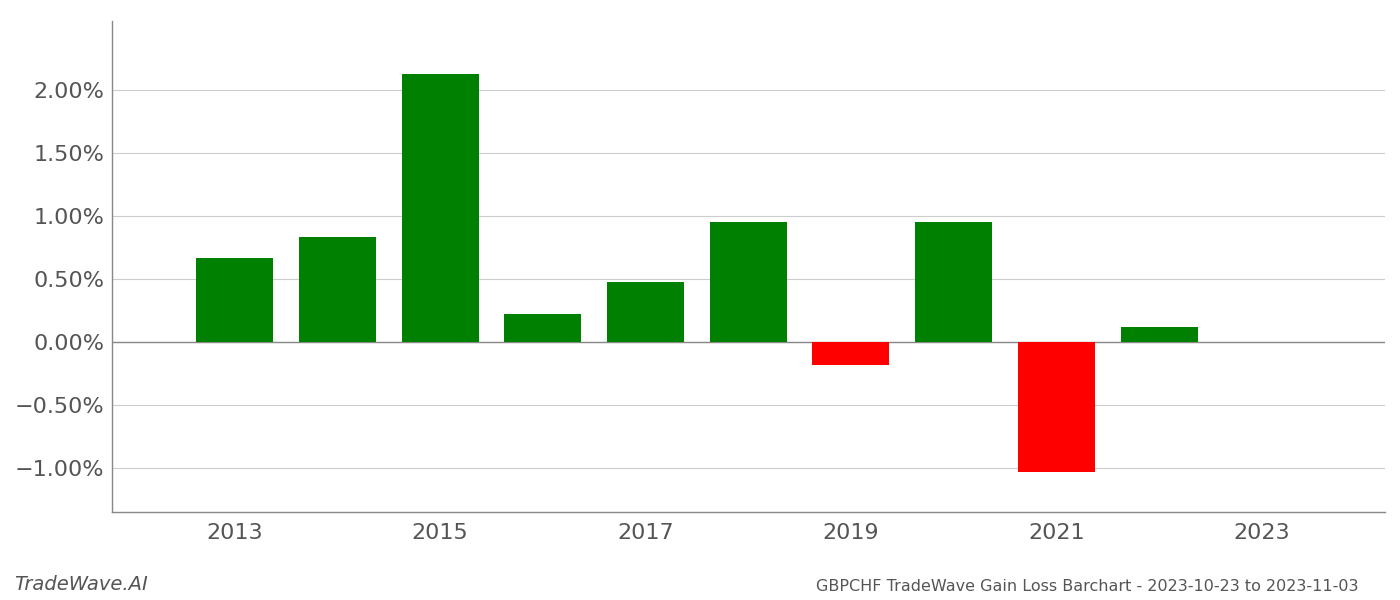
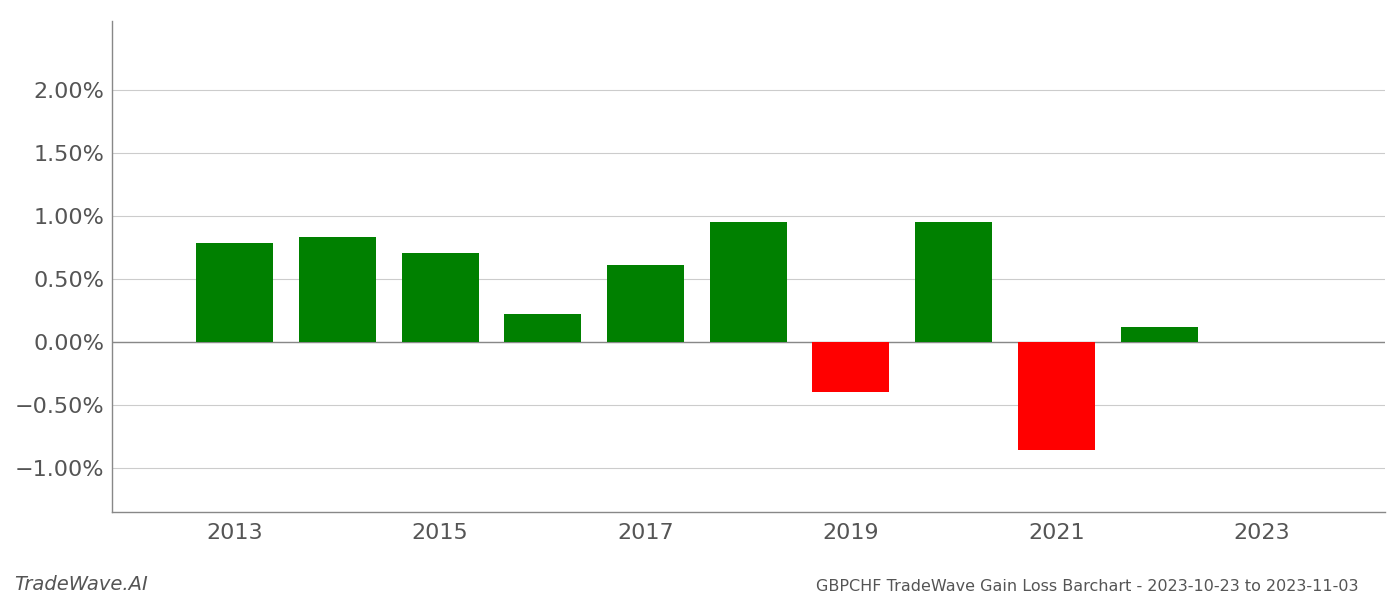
2013: 0.67% -> 0.79%
2015: 2.13% -> 0.71%
2017: 0.48% -> 0.61%
2019: -0.18% -> -0.40%
2021: -1.03% -> -0.86%
